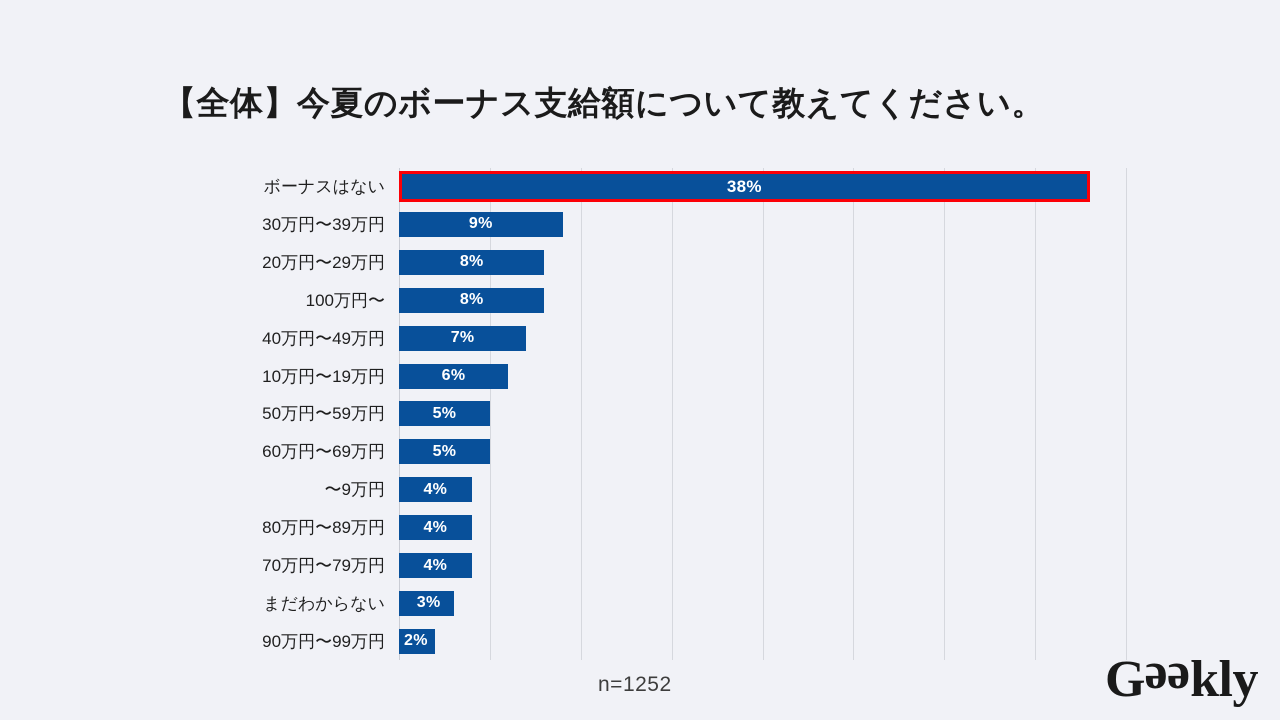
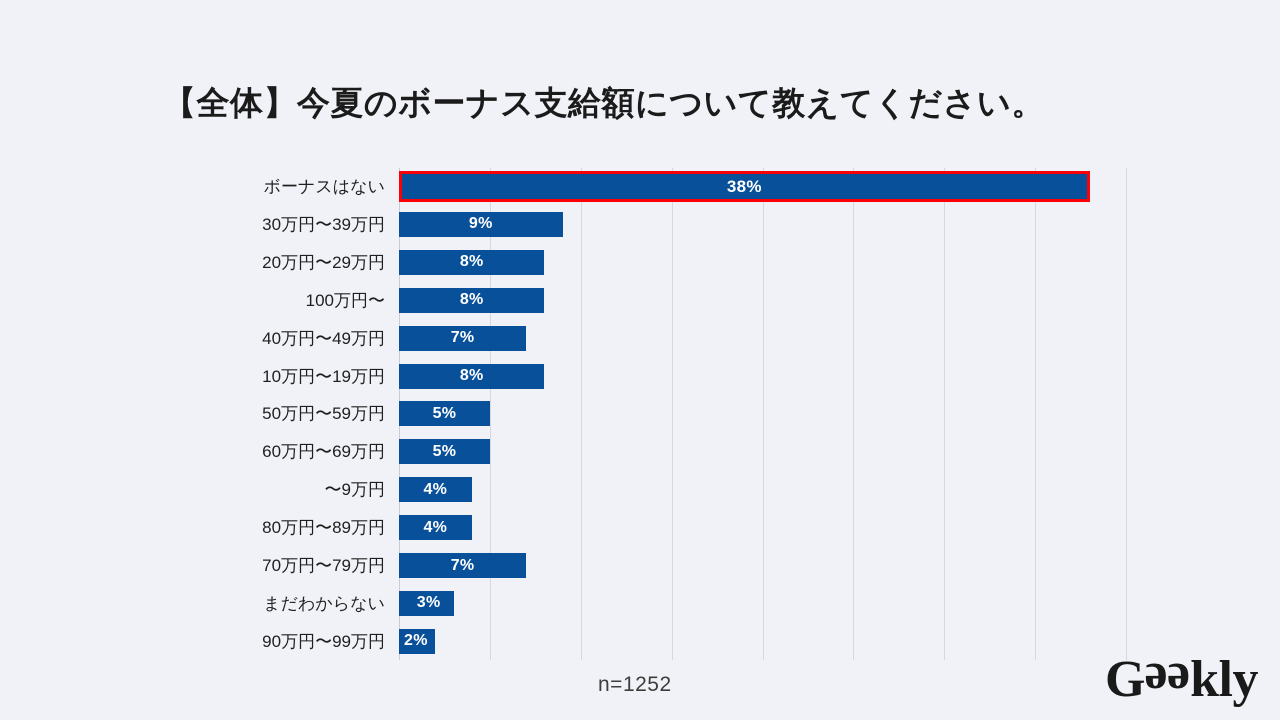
10万円〜19万円: 6% -> 8%
70万円〜79万円: 4% -> 7%
